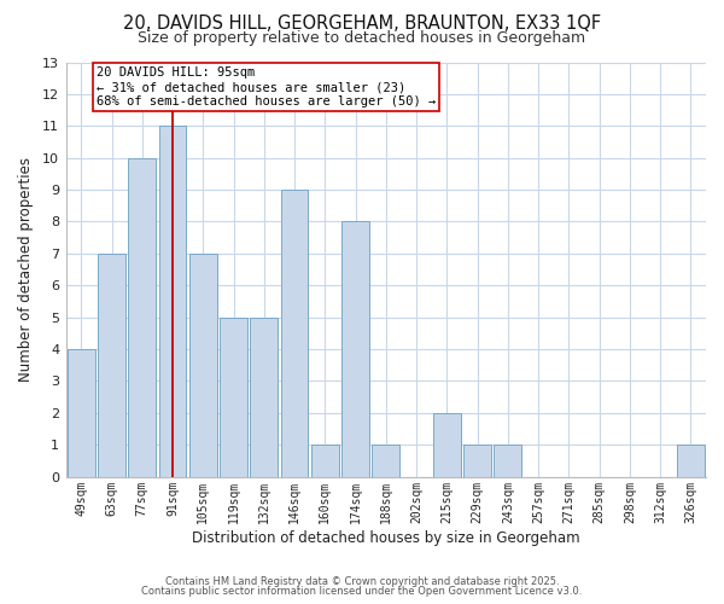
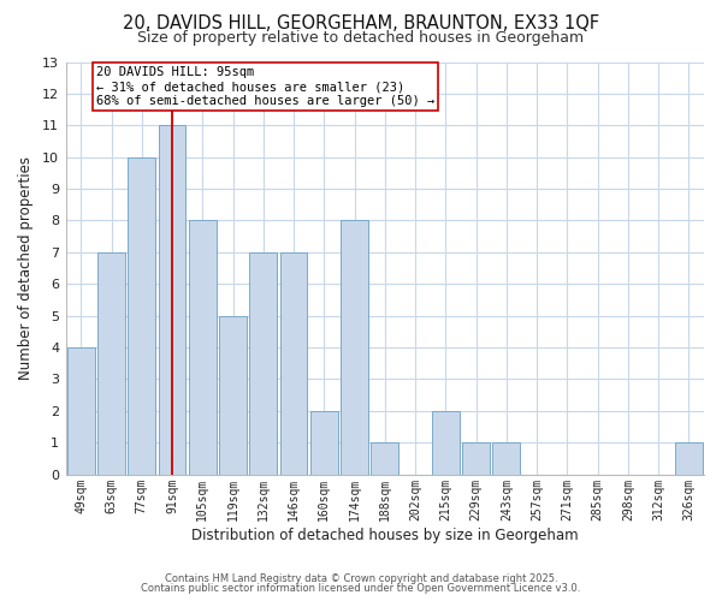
105sqm: 7 -> 8
132sqm: 5 -> 7
146sqm: 9 -> 7
160sqm: 1 -> 2
